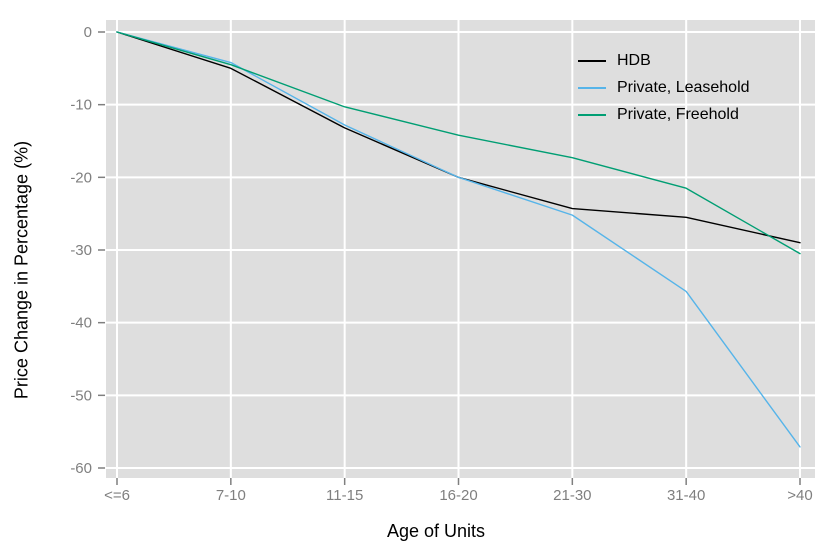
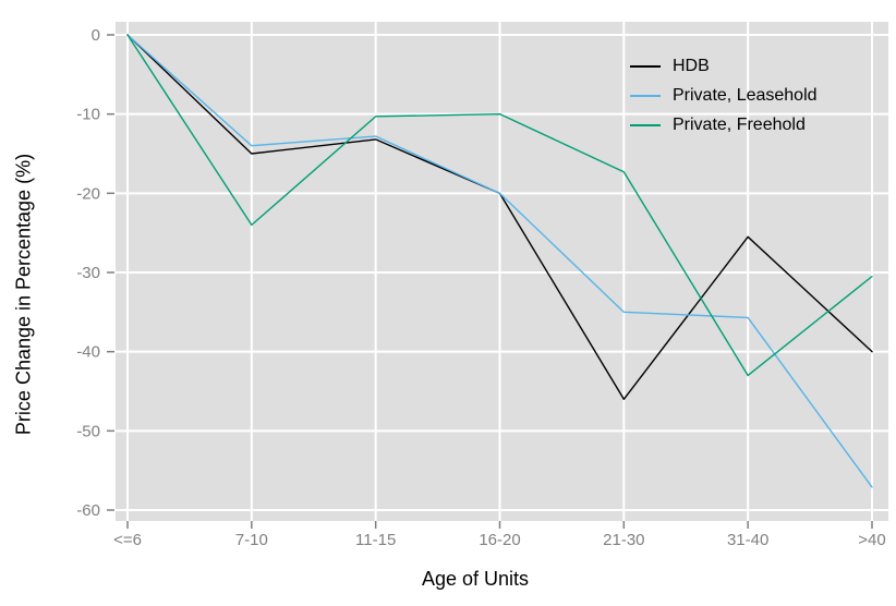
HDB/7-10: -5 -> -15
Private, Leasehold/7-10: -4 -> -14
Private, Freehold/7-10: -4 -> -24
Private, Freehold/16-20: -14 -> -10
HDB/21-30: -24 -> -46
Private, Leasehold/21-30: -25 -> -35
Private, Freehold/31-40: -22 -> -43
HDB/>40: -29 -> -40
